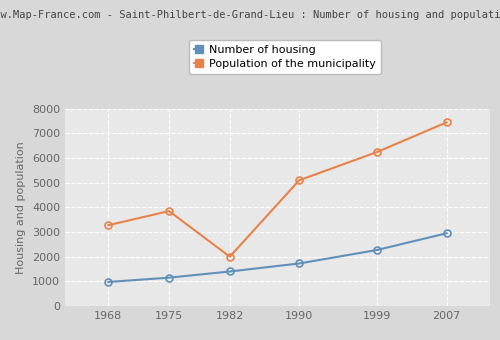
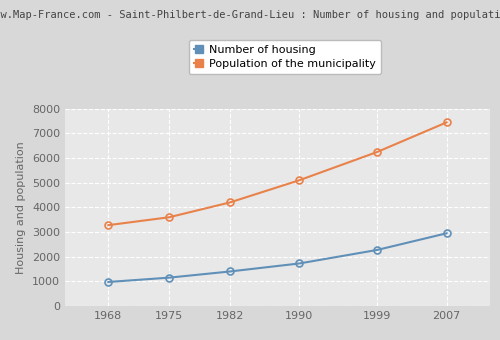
Population of the municipality/1975: 3850 -> 3600
Population of the municipality/1982: 2000 -> 4200
